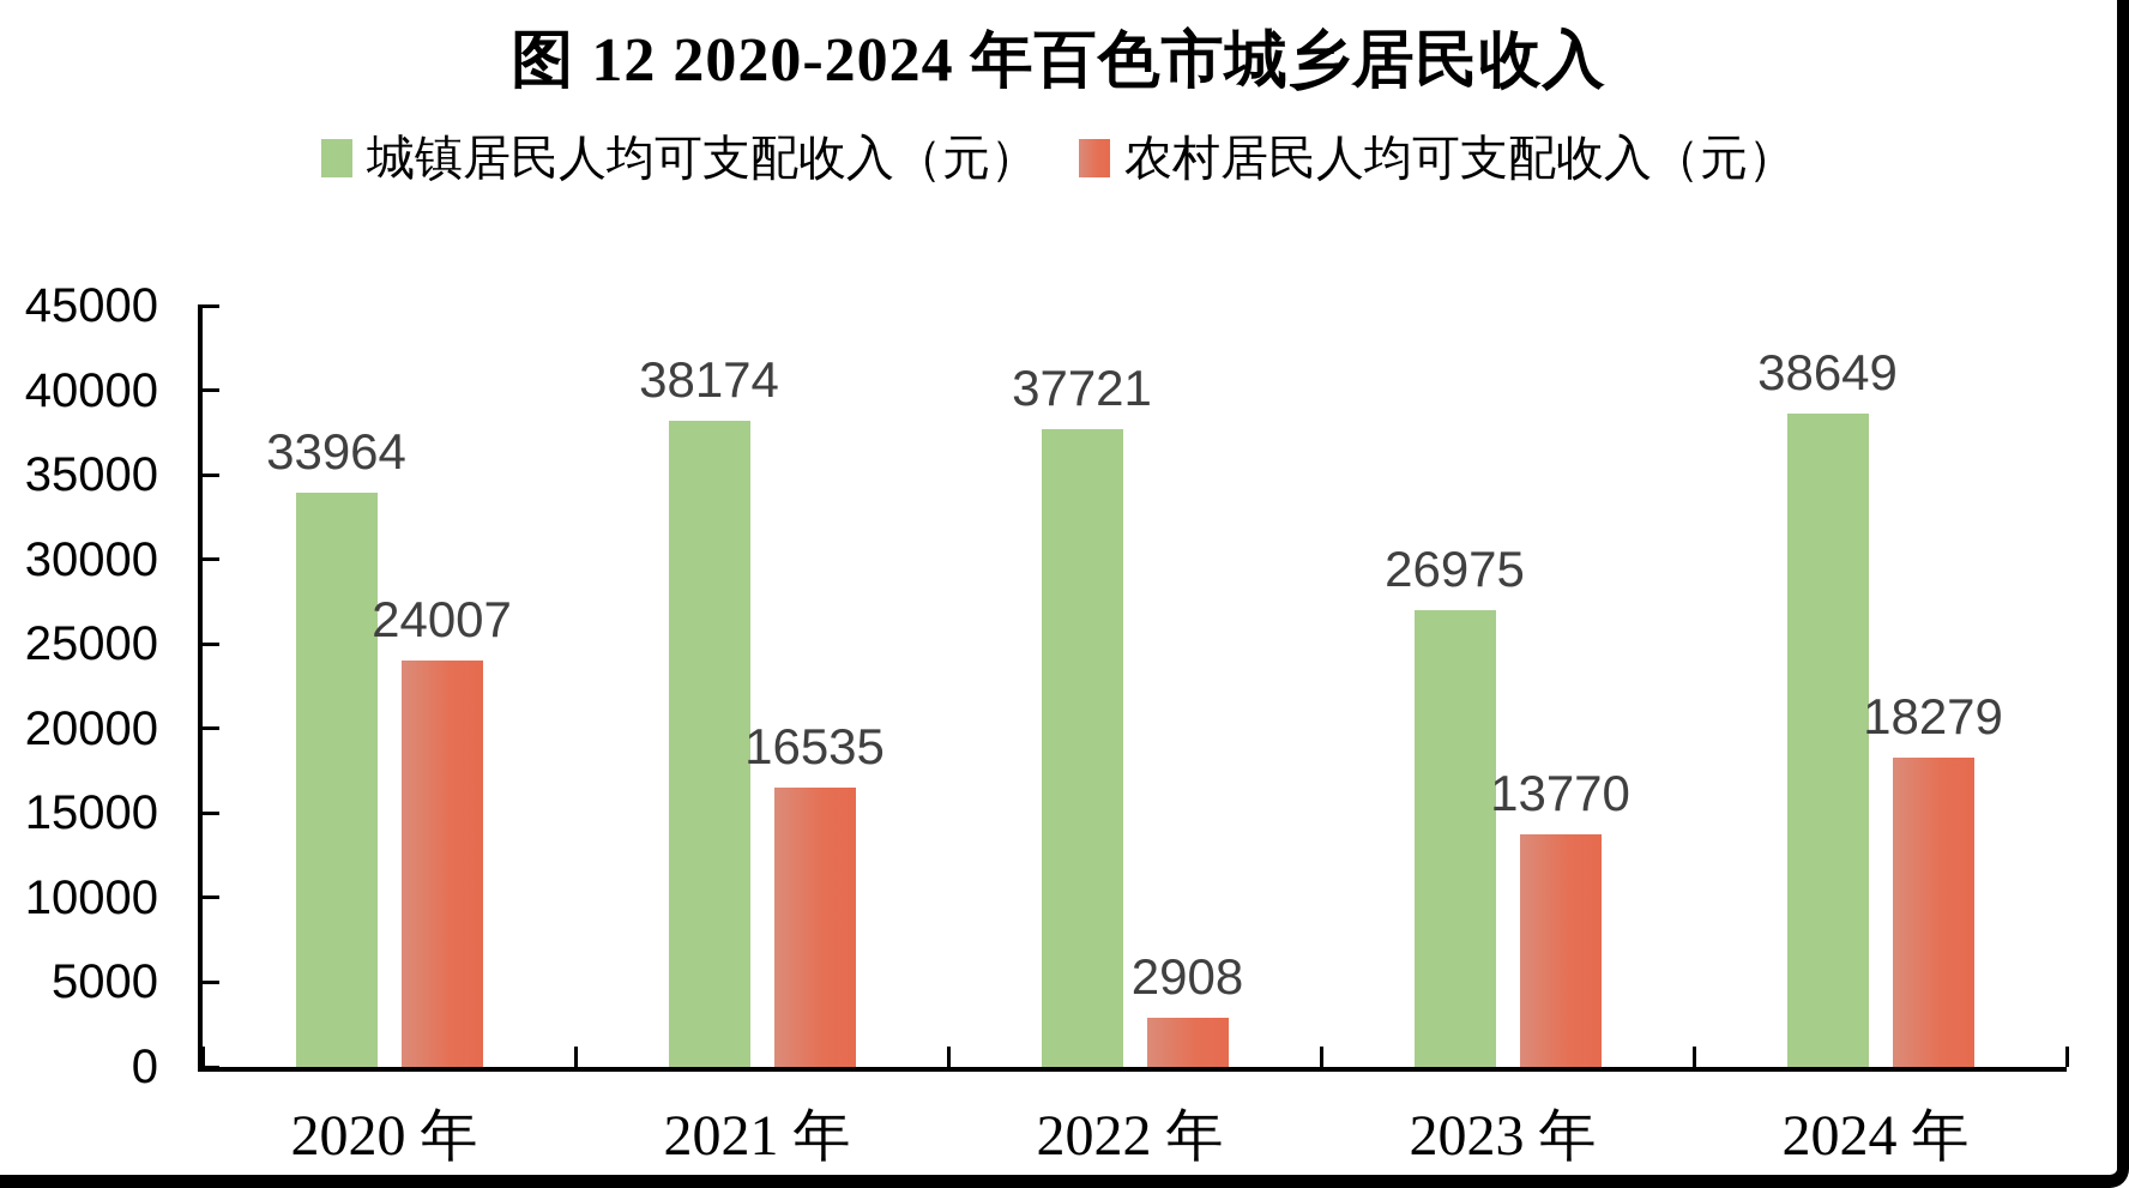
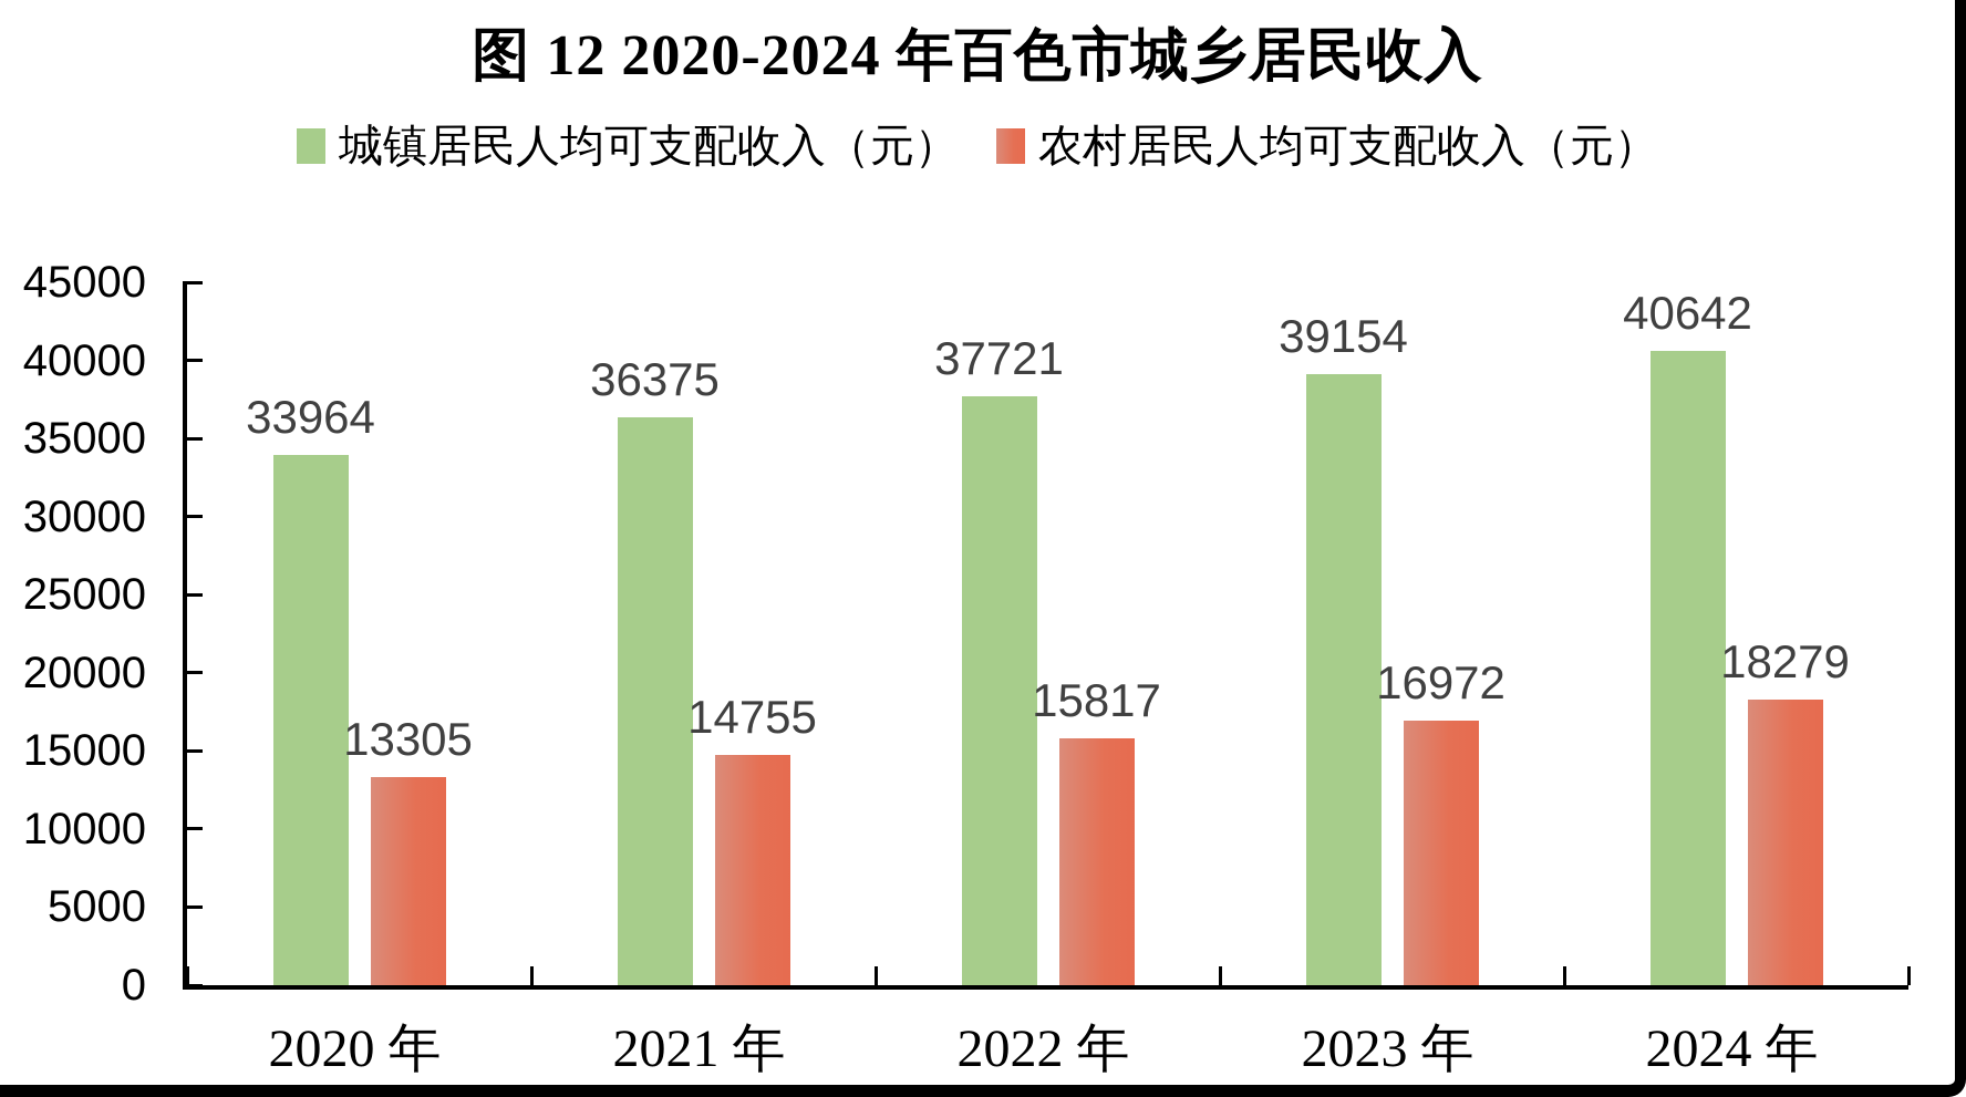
农村居民人均可支配收入（元）/2020 年: 24007 -> 13305
城镇居民人均可支配收入（元）/2021 年: 38174 -> 36375
农村居民人均可支配收入（元）/2021 年: 16535 -> 14755
农村居民人均可支配收入（元）/2022 年: 2908 -> 15817
城镇居民人均可支配收入（元）/2023 年: 26975 -> 39154
农村居民人均可支配收入（元）/2023 年: 13770 -> 16972
城镇居民人均可支配收入（元）/2024 年: 38649 -> 40642
